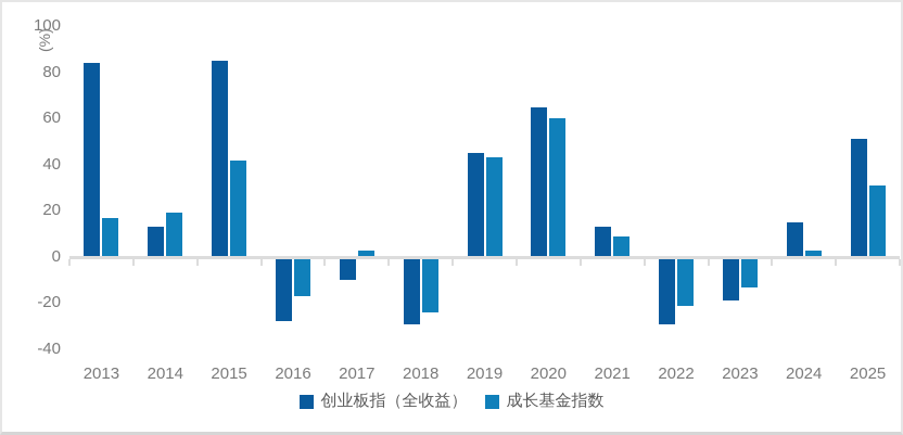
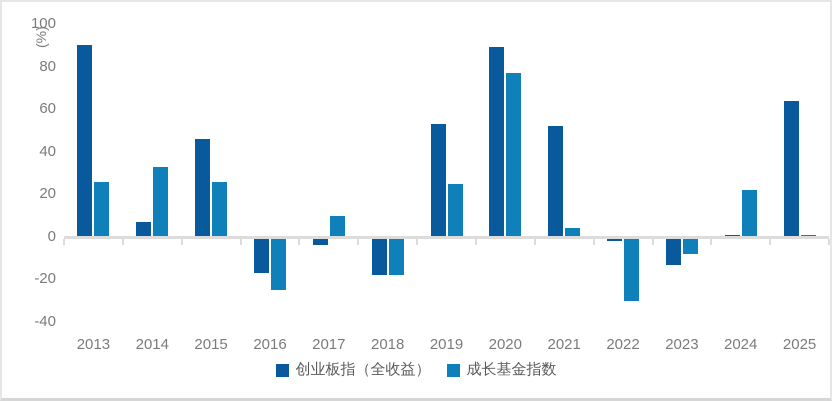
创业板指（全收益）/2013: 84 -> 90
成长基金指数/2013: 17 -> 26
创业板指（全收益）/2014: 13 -> 7
成长基金指数/2014: 19 -> 33
创业板指（全收益）/2015: 85 -> 46
成长基金指数/2015: 42 -> 26
创业板指（全收益）/2016: -28 -> -17
成长基金指数/2016: -17 -> -25
创业板指（全收益）/2017: -10 -> -4
成长基金指数/2017: 3 -> 10
创业板指（全收益）/2018: -29 -> -18
成长基金指数/2018: -24 -> -18
创业板指（全收益）/2019: 45 -> 53
成长基金指数/2019: 43 -> 25
创业板指（全收益）/2020: 65 -> 89
成长基金指数/2020: 60 -> 77
创业板指（全收益）/2021: 13 -> 52
成长基金指数/2021: 9 -> 4
创业板指（全收益）/2022: -29 -> -2
成长基金指数/2022: -21 -> -30
创业板指（全收益）/2023: -19 -> -13
成长基金指数/2023: -13 -> -8
创业板指（全收益）/2024: 15 -> 1
成长基金指数/2024: 3 -> 22
创业板指（全收益）/2025: 51 -> 64
成长基金指数/2025: 31 -> 1
